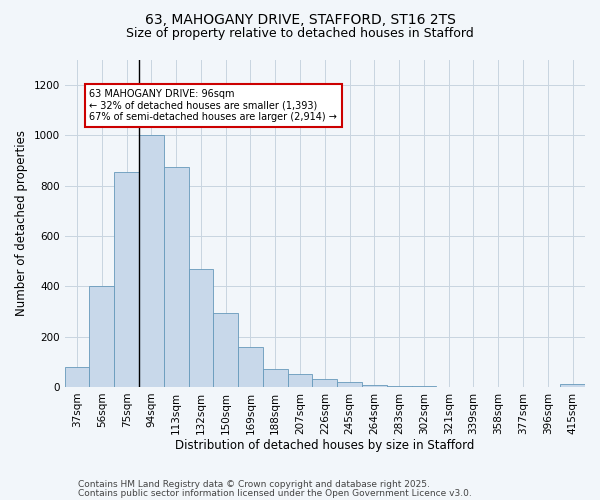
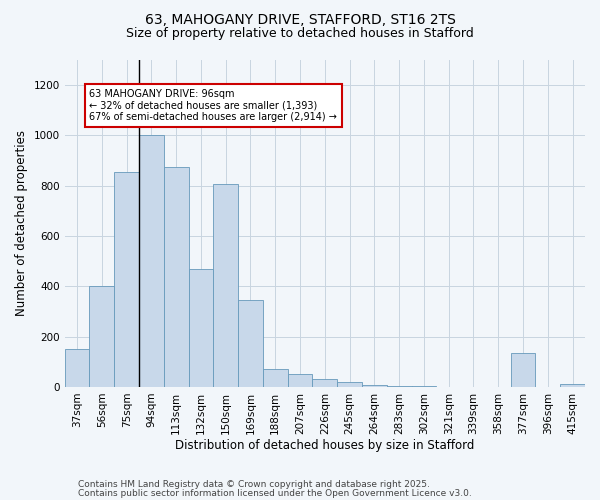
37sqm: 80 -> 150
150sqm: 295 -> 805
169sqm: 160 -> 345
377sqm: 1 -> 135
